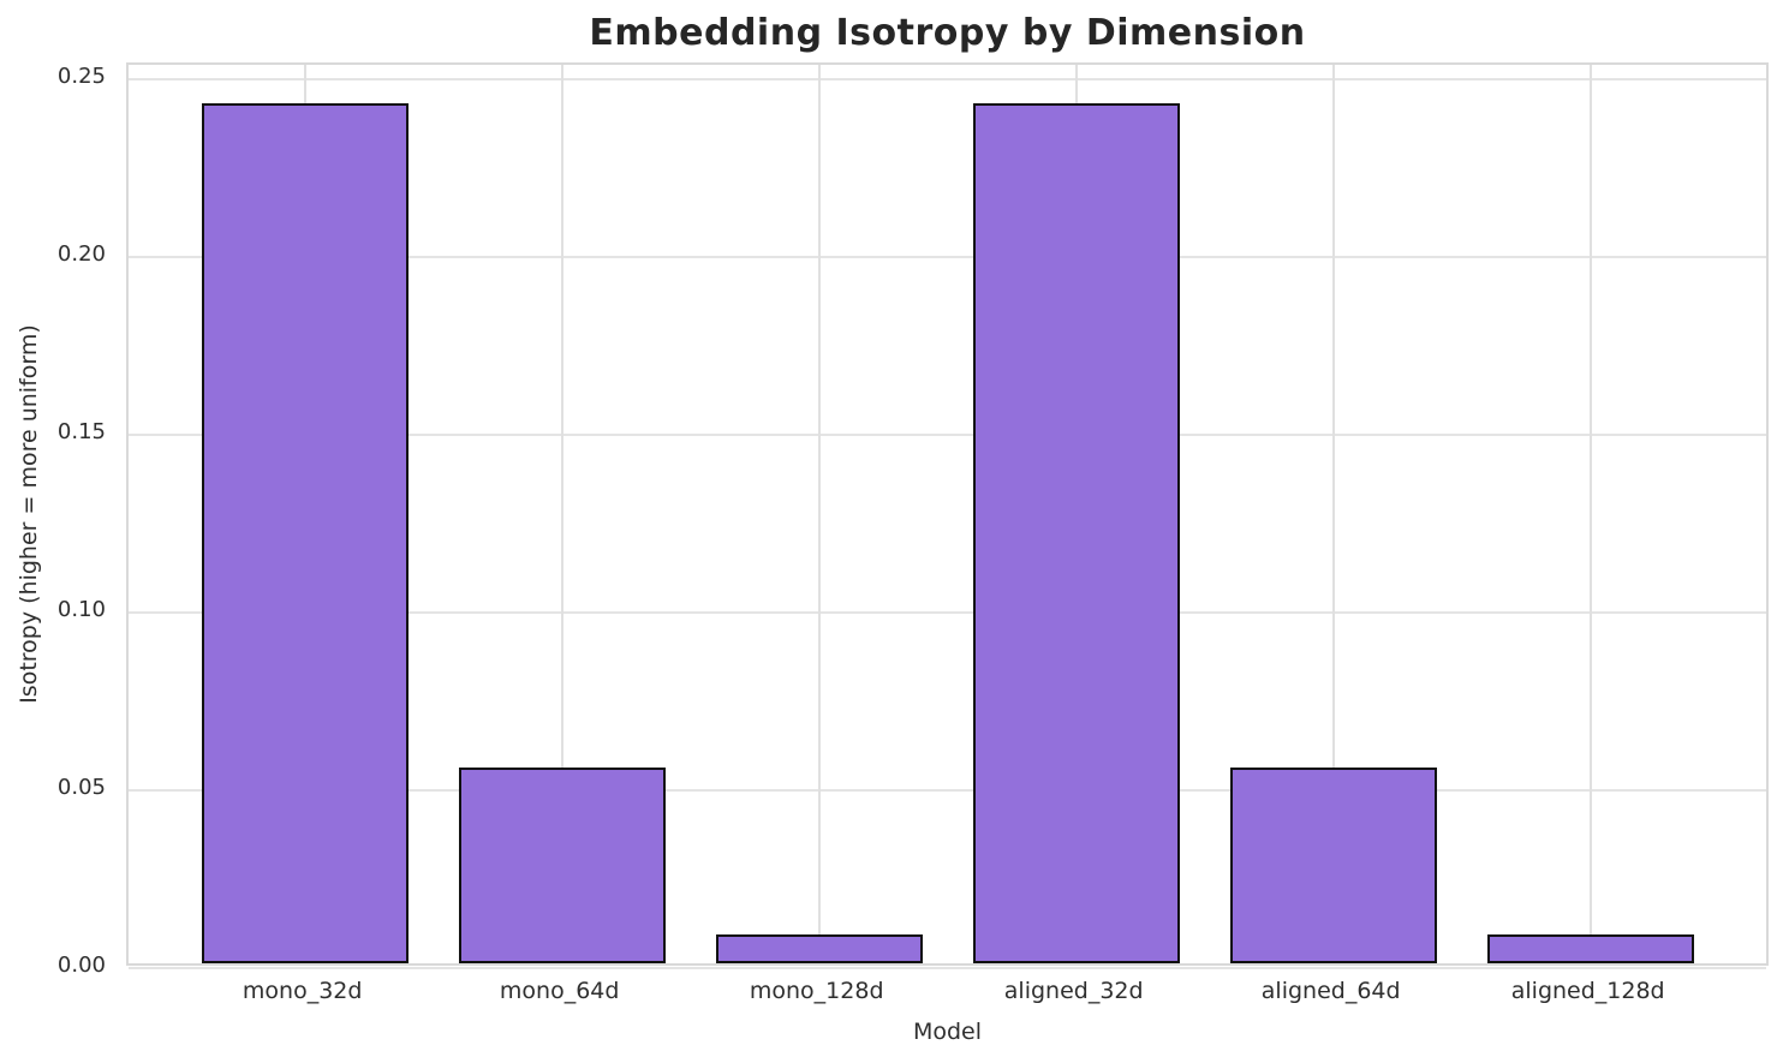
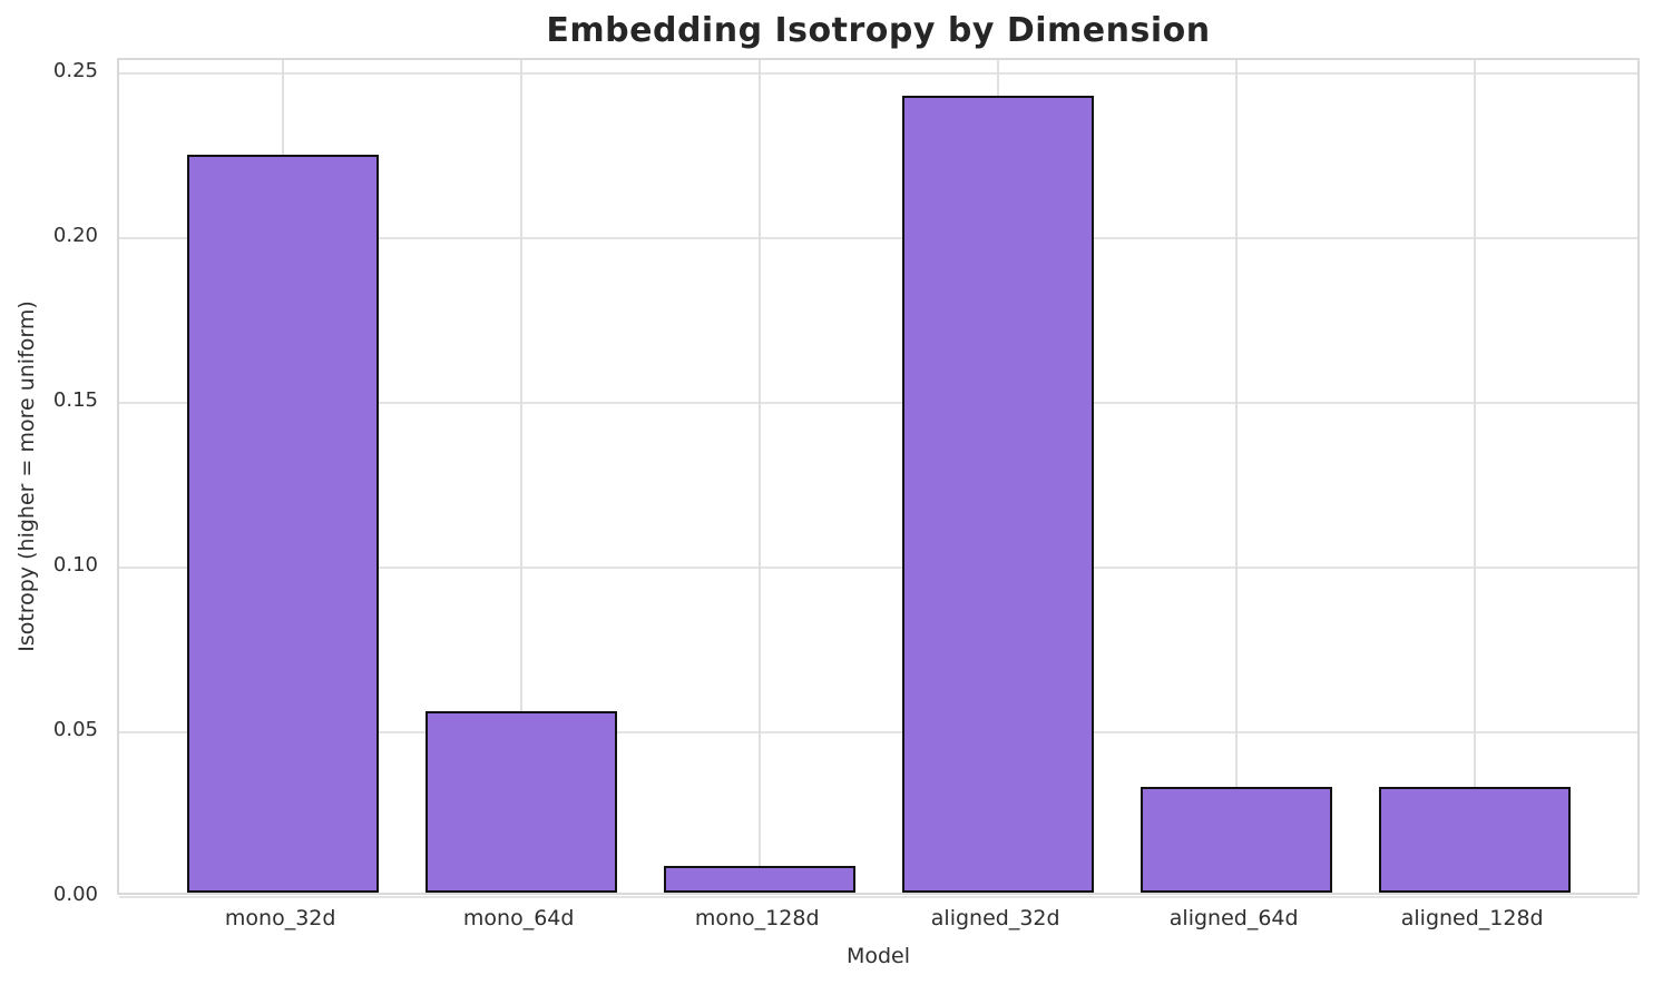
mono_32d: 0.242 -> 0.224
aligned_64d: 0.055 -> 0.032
aligned_128d: 0.008 -> 0.032
